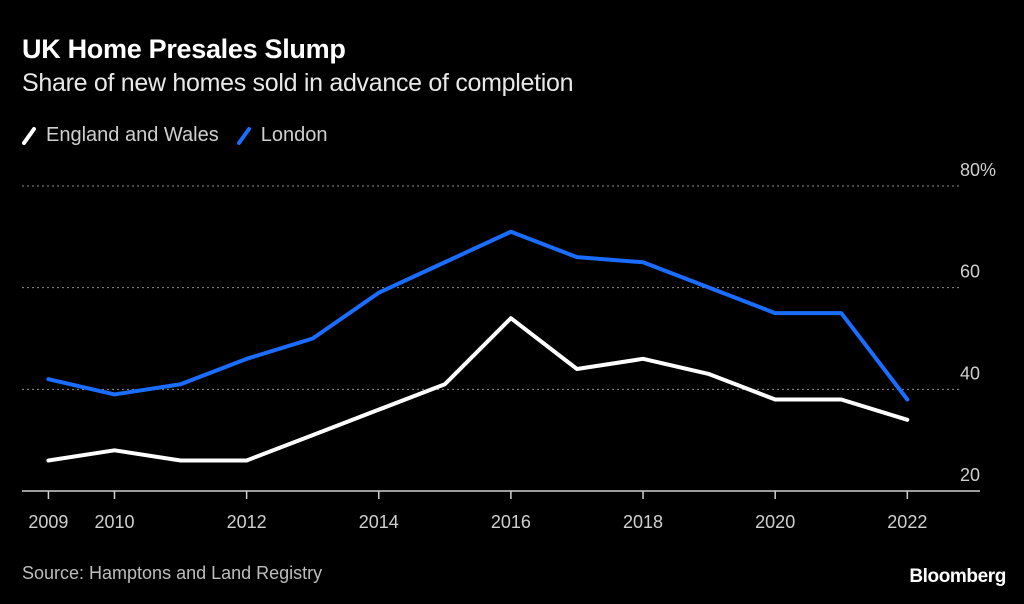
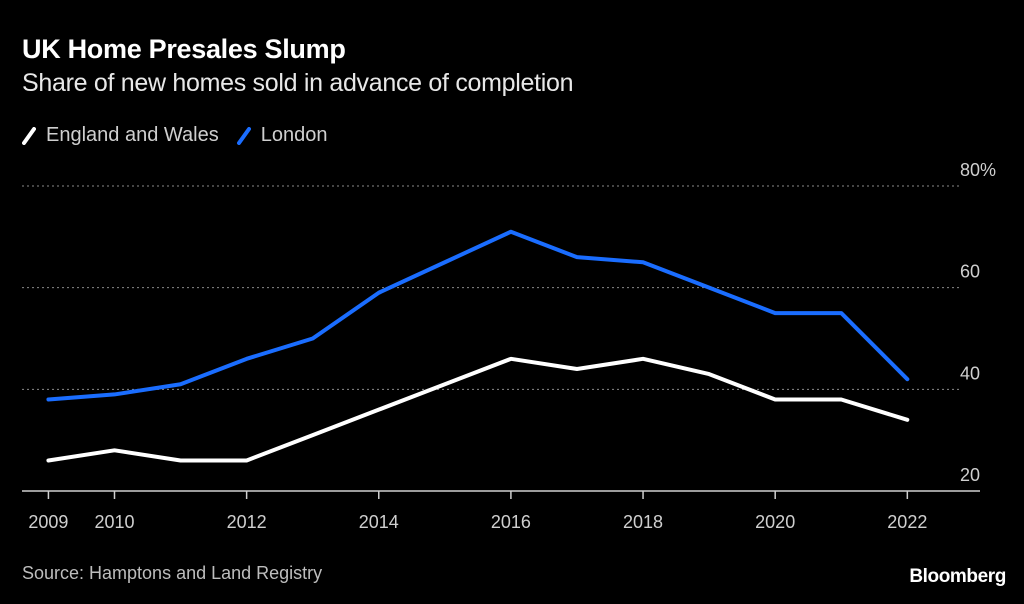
London/2009: 42% -> 38%
England and Wales/2016: 54% -> 46%
London/2022: 38% -> 42%
